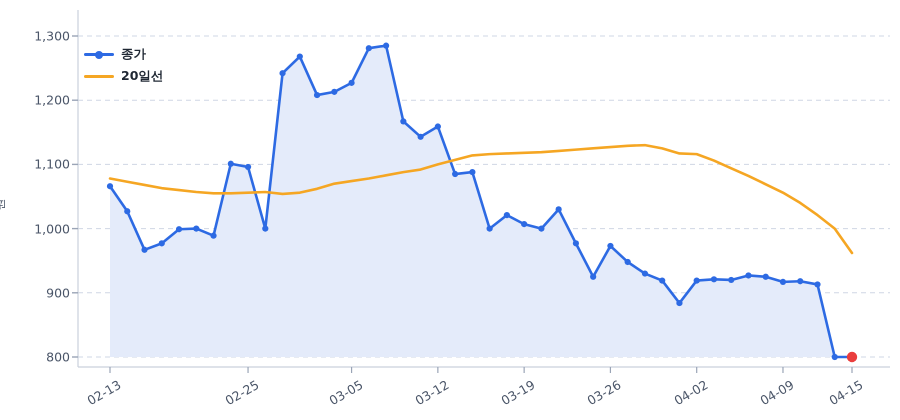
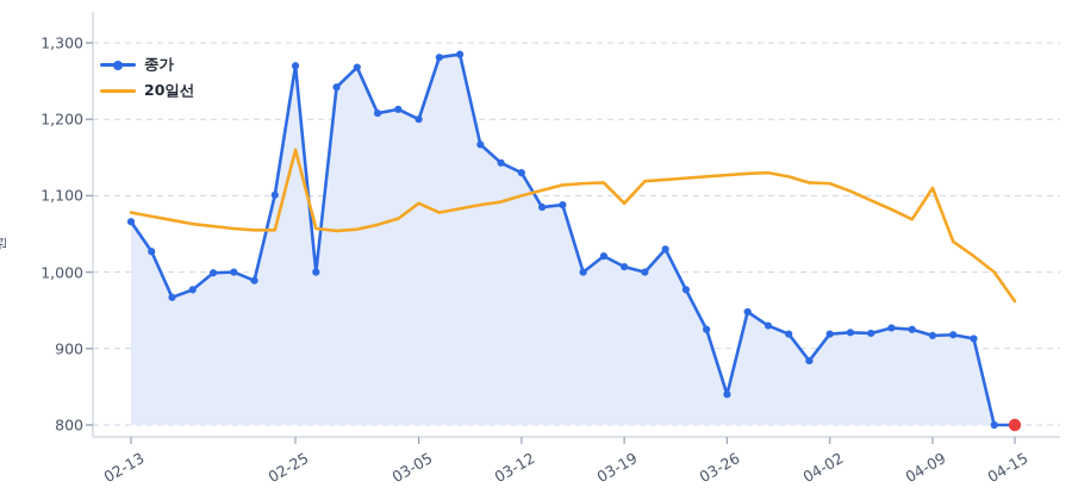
종가/02-25: 1100 -> 1270
20일선/02-25: 1060 -> 1160
종가/03-05: 1230 -> 1200
20일선/03-05: 1070 -> 1090
종가/03-12: 1160 -> 1130
20일선/03-19: 1120 -> 1090
종가/03-26: 970 -> 840
20일선/04-09: 1060 -> 1110
